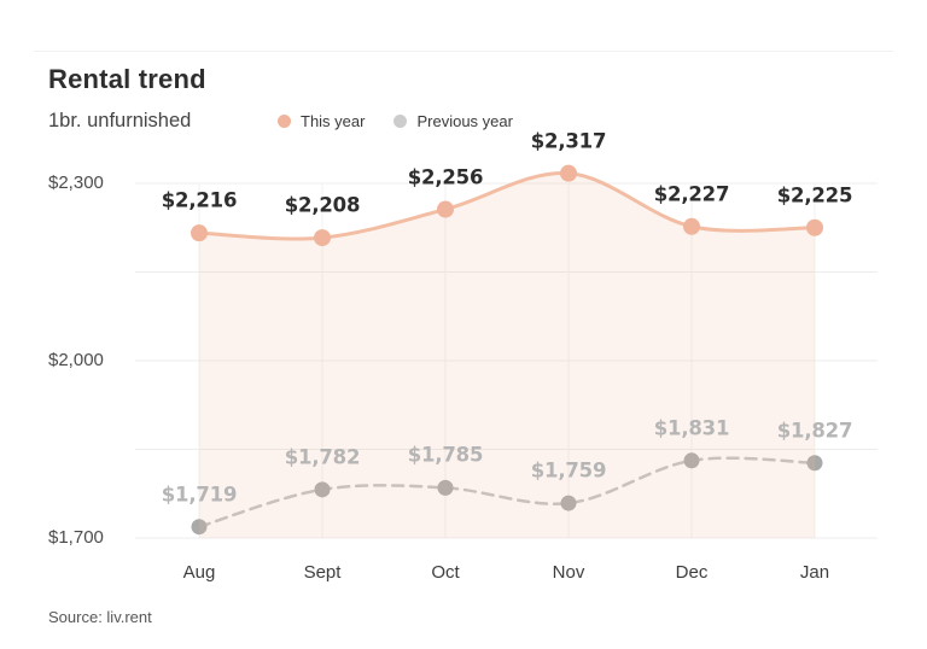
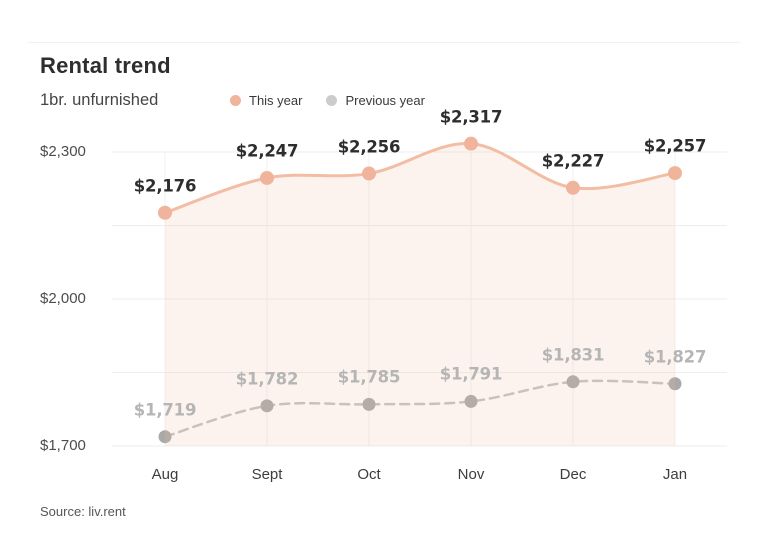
This year/Aug: $2,216 -> $2,176
This year/Sept: $2,208 -> $2,247
Previous year/Nov: $1,759 -> $1,791
This year/Jan: $2,225 -> $2,257
